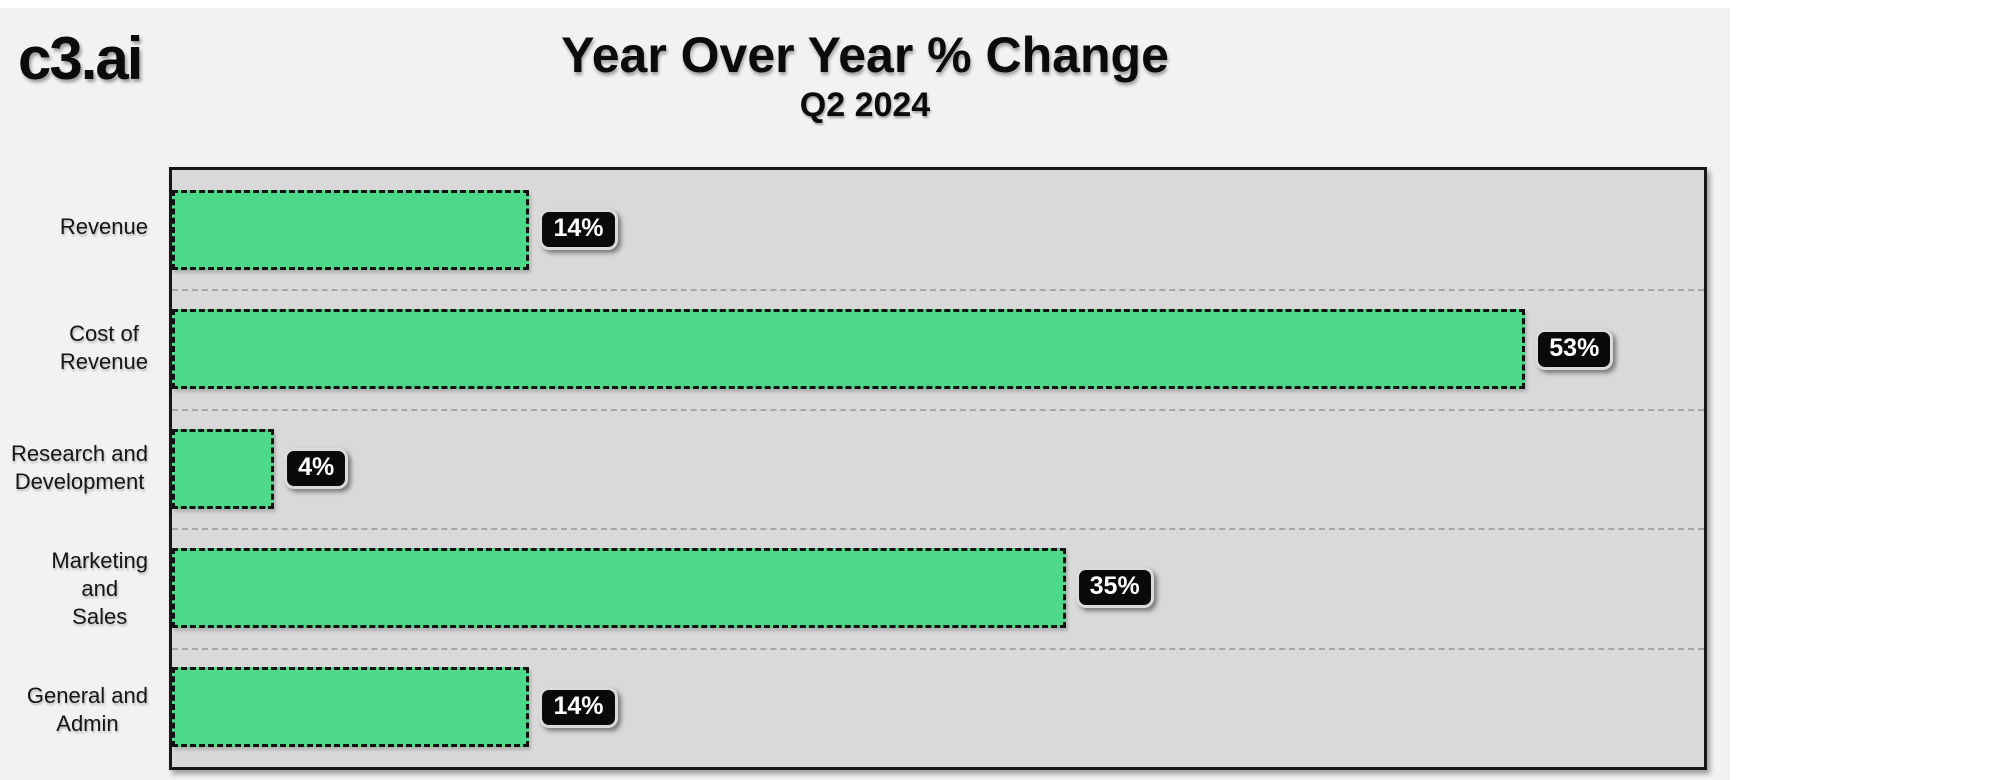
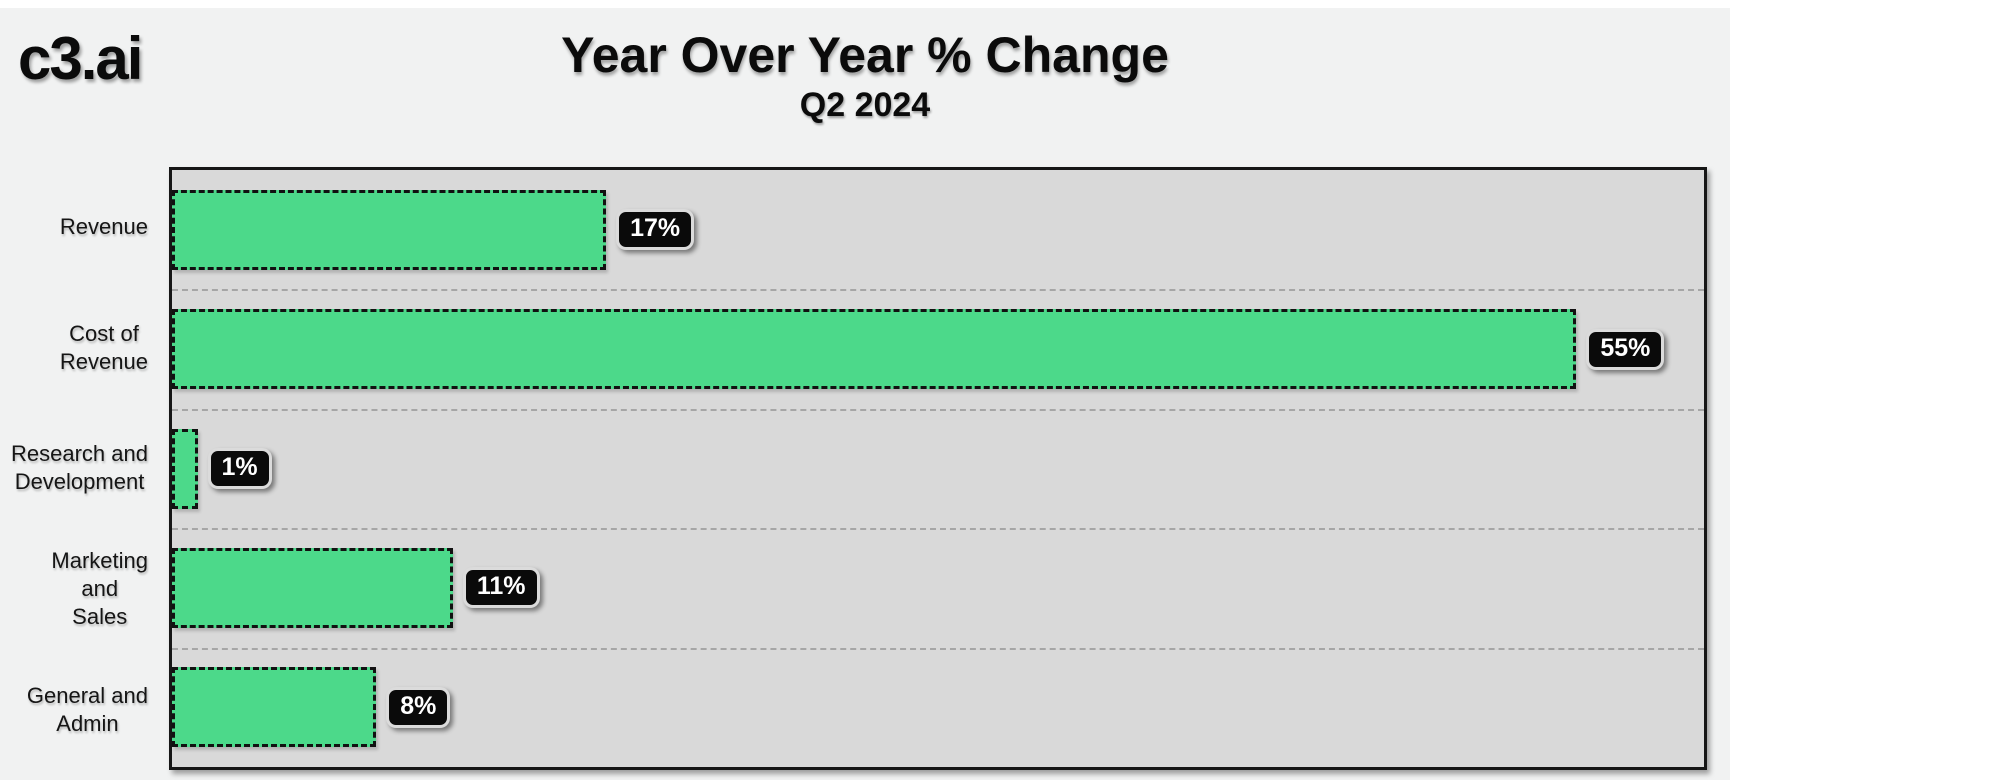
Revenue: 14% -> 17%
Cost of Revenue: 53% -> 55%
Research and Development: 4% -> 1%
Marketing and Sales: 35% -> 11%
General and Admin: 14% -> 8%
